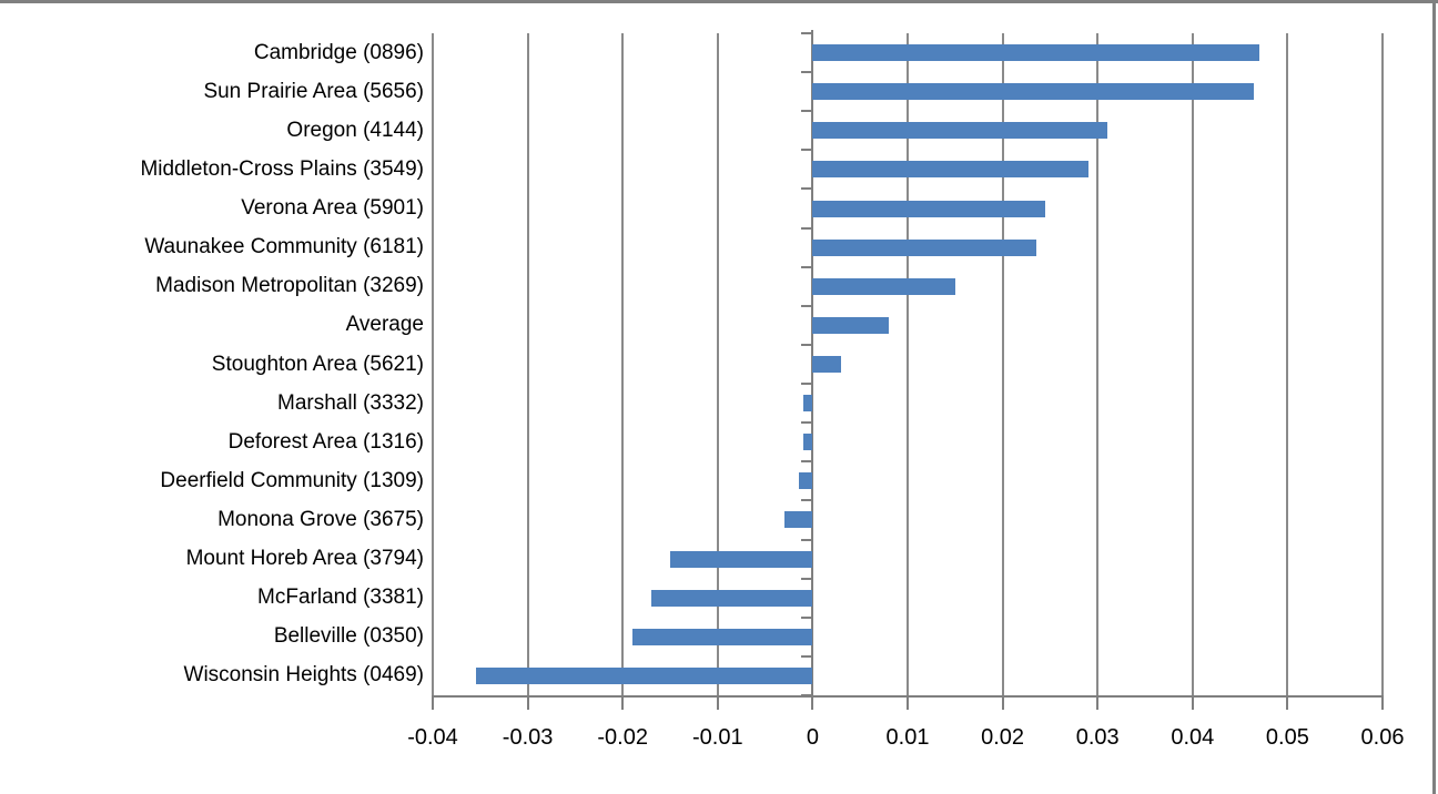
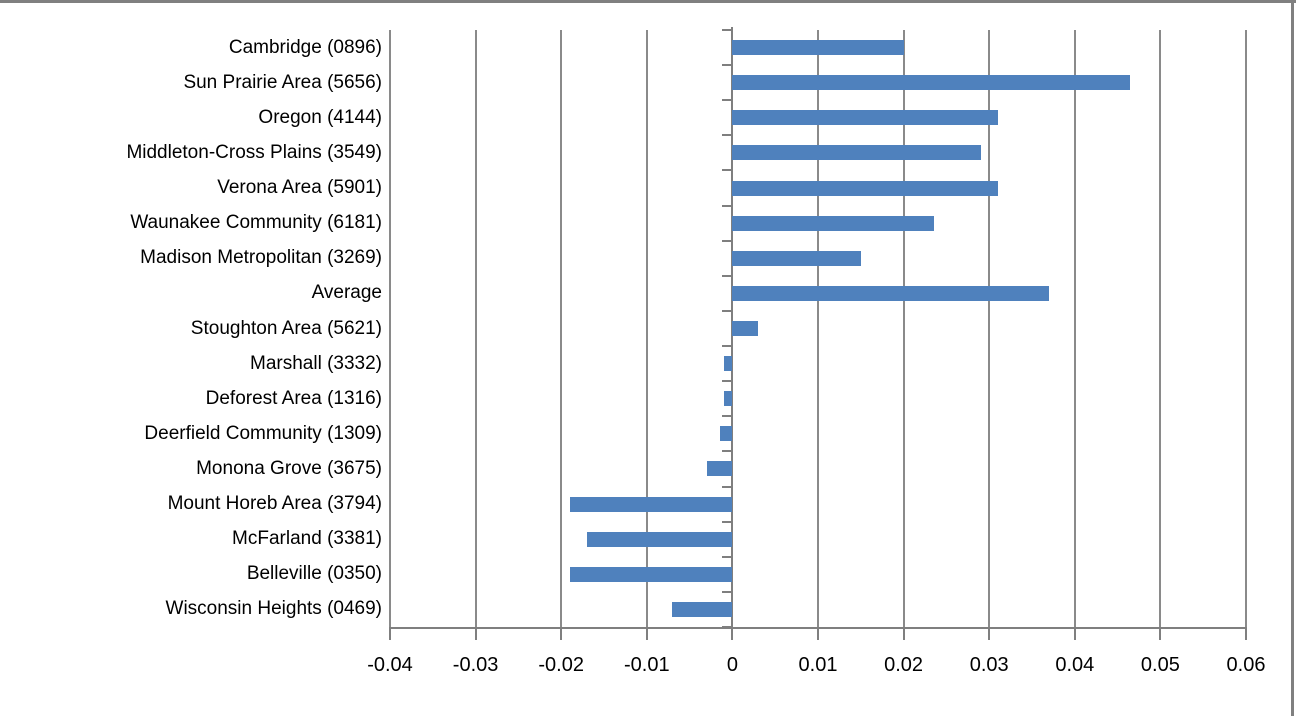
Cambridge (0896): 0.047 -> 0.020
Verona Area (5901): 0.025 -> 0.031
Average: 0.008 -> 0.037
Mount Horeb Area (3794): -0.015 -> -0.019
Wisconsin Heights (0469): -0.035 -> -0.007
